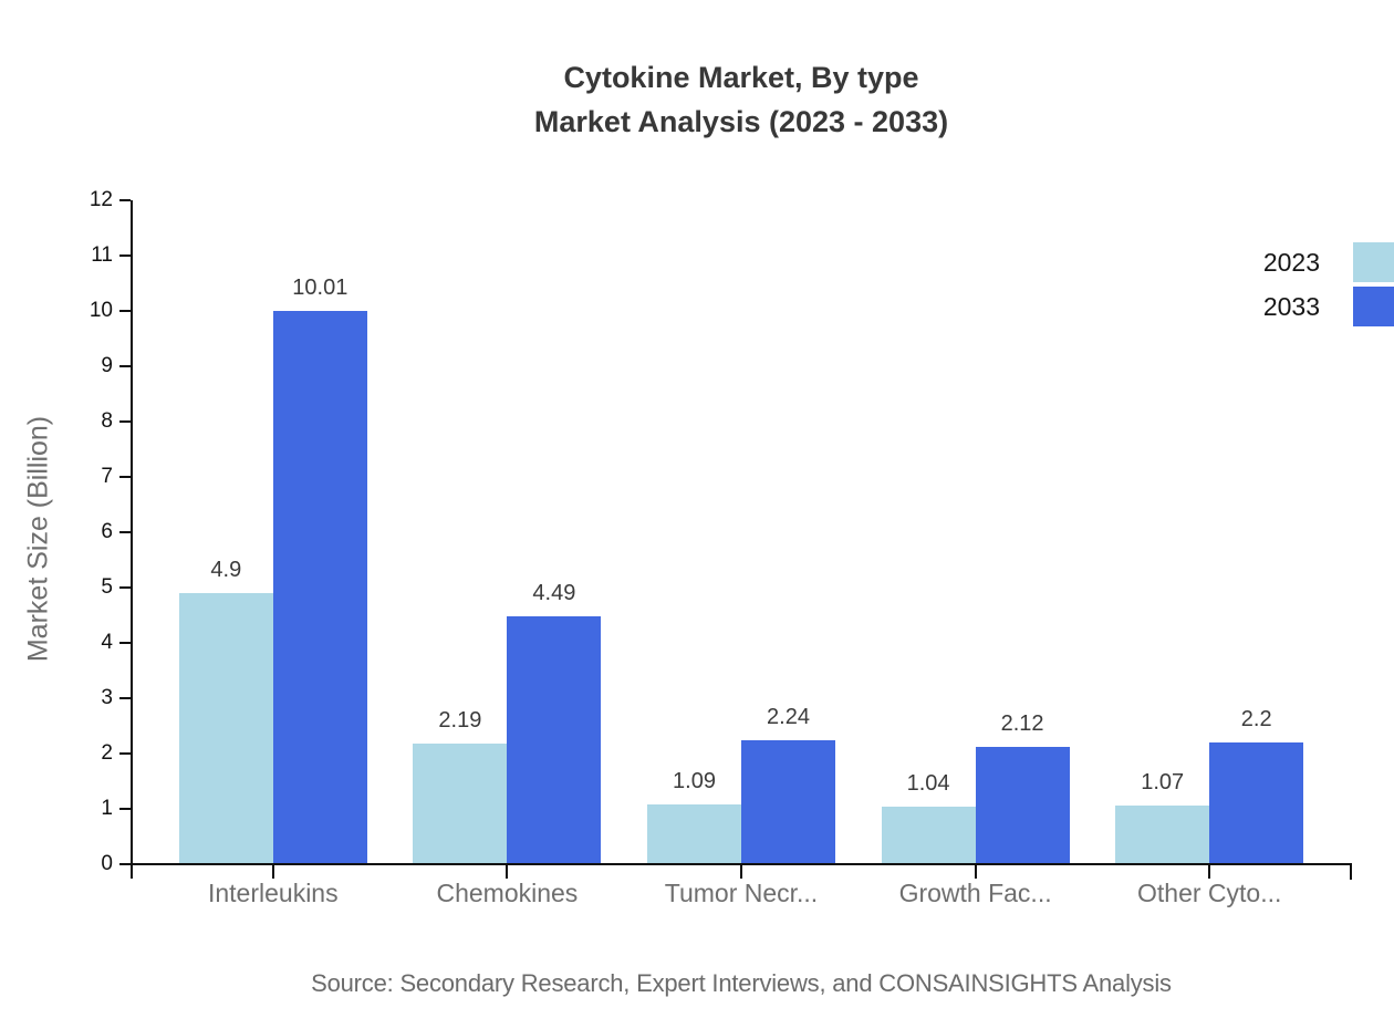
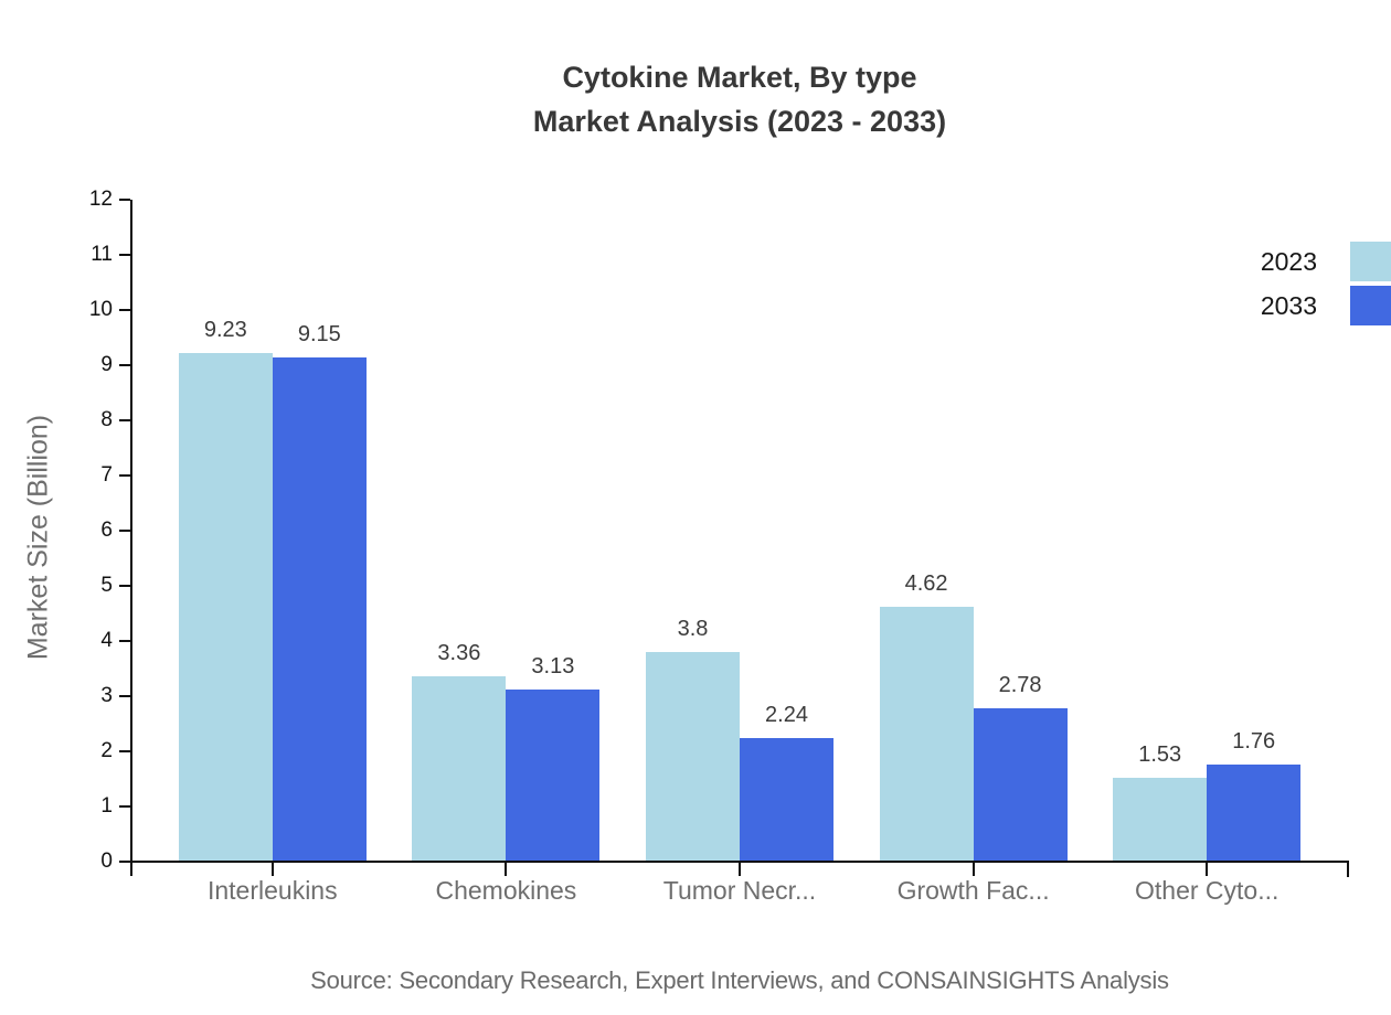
2023/Interleukins: 4.9 -> 9.23
2033/Interleukins: 10.01 -> 9.15
2023/Chemokines: 2.19 -> 3.36
2033/Chemokines: 4.49 -> 3.13
2023/Tumor Necr...: 1.09 -> 3.8
2023/Growth Fac...: 1.04 -> 4.62
2033/Growth Fac...: 2.12 -> 2.78
2023/Other Cyto...: 1.07 -> 1.53
2033/Other Cyto...: 2.2 -> 1.76
